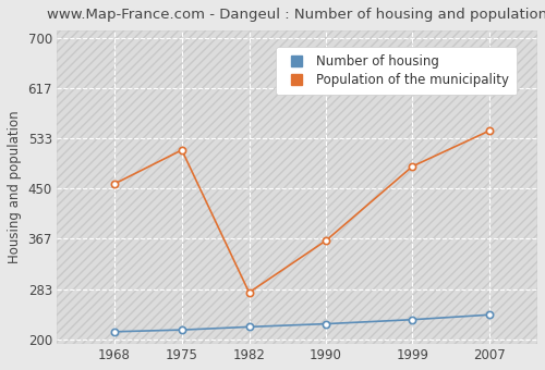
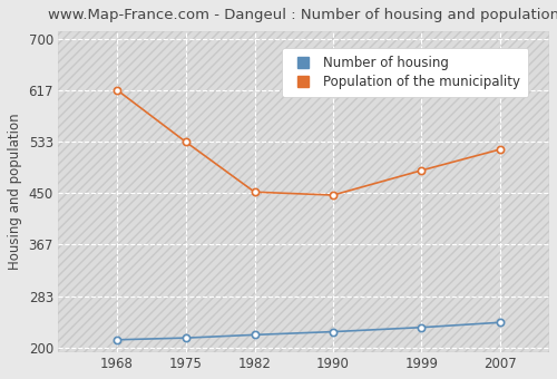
Population of the municipality/1968: 458 -> 617
Population of the municipality/1975: 514 -> 533
Population of the municipality/1982: 278 -> 452
Population of the municipality/1990: 364 -> 447
Population of the municipality/2007: 546 -> 521
